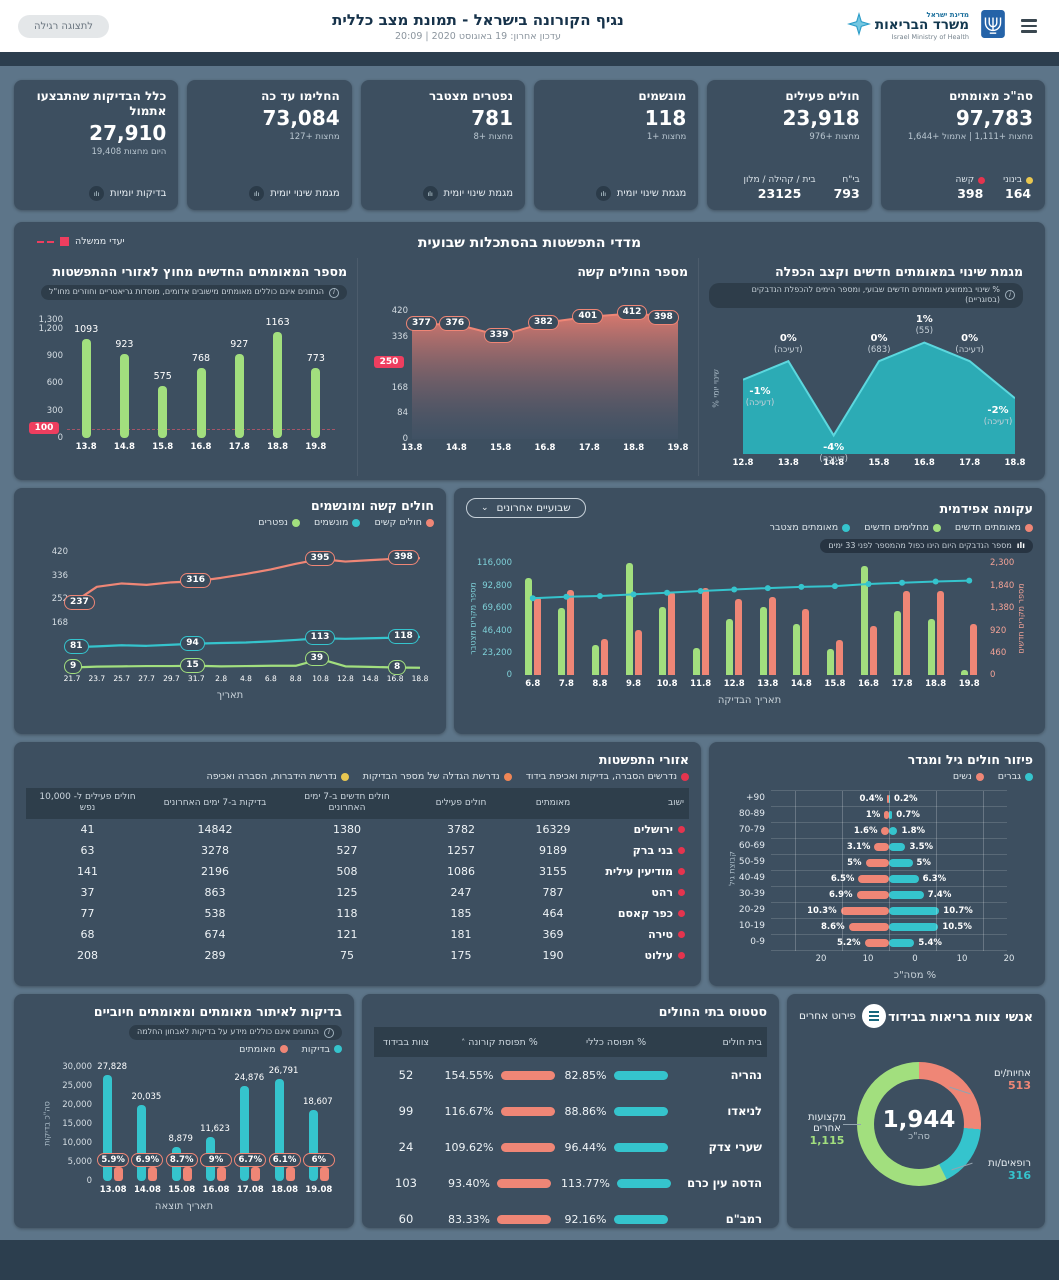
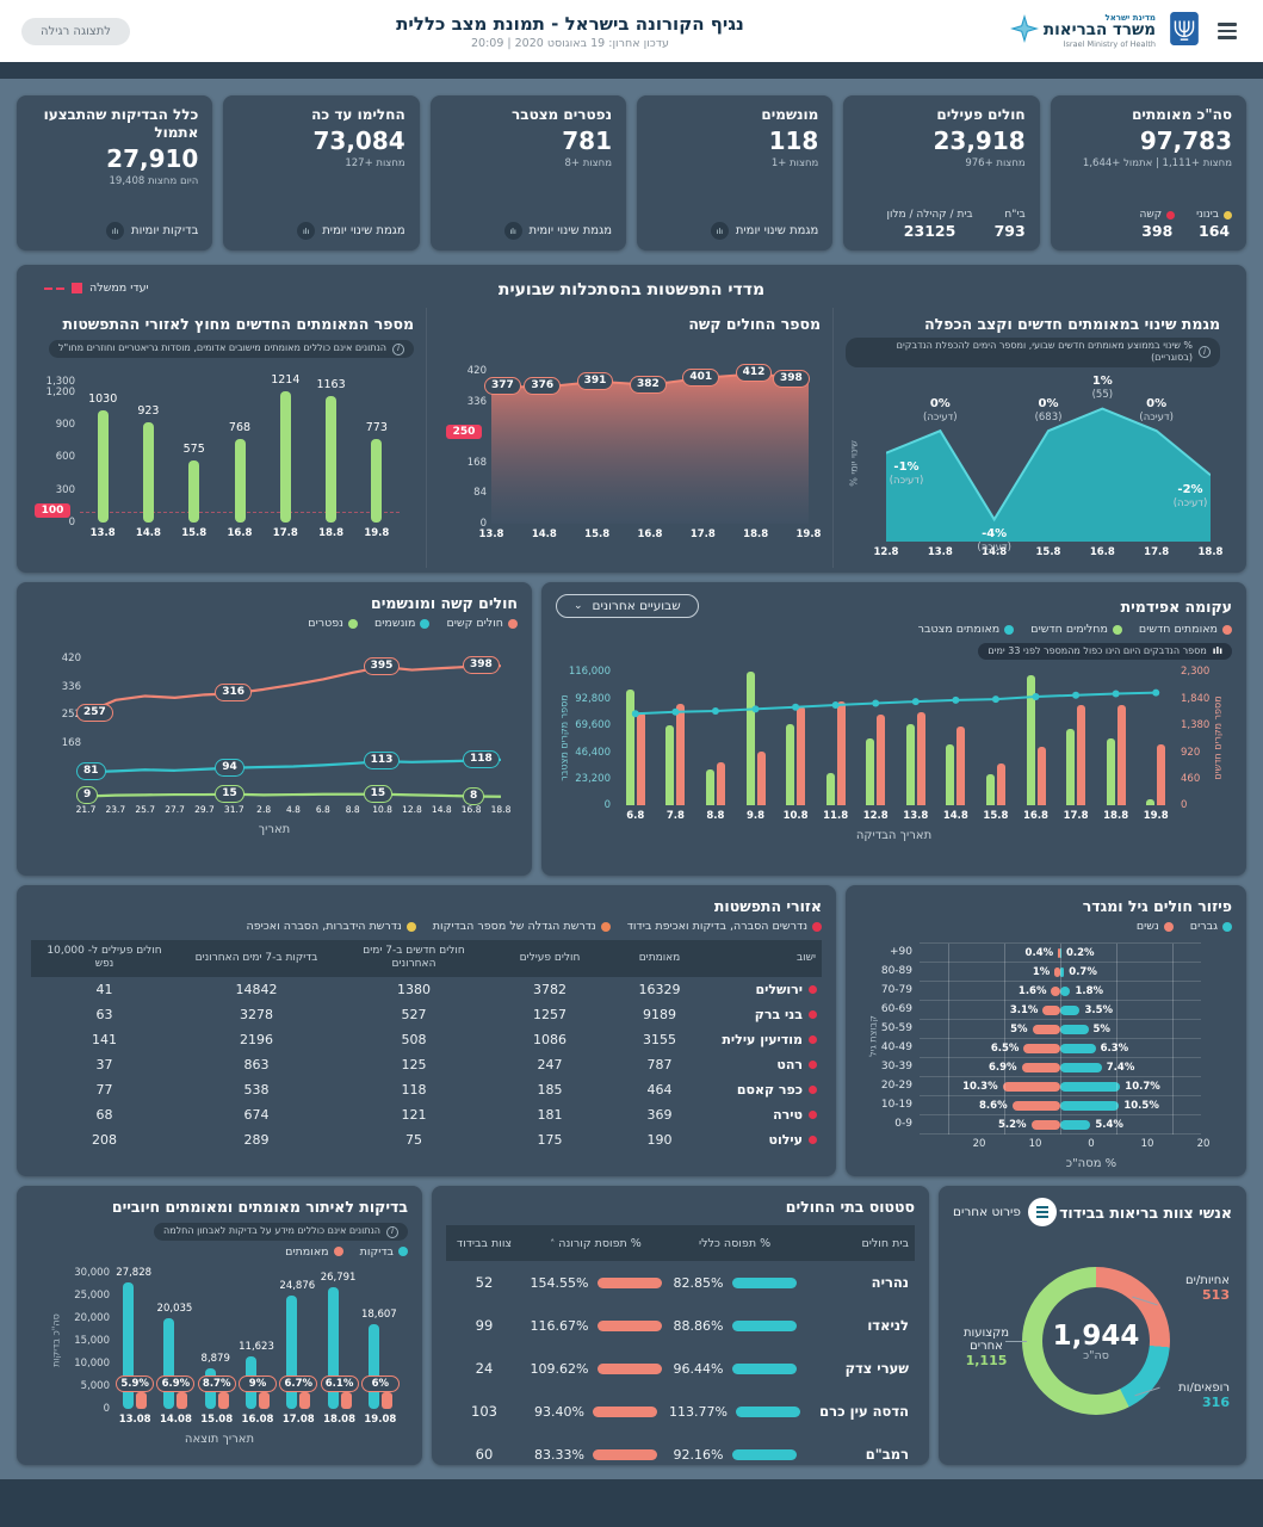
מספר המאומתים החדשים מחוץ לאזורי ההתפשטות/13.8: 1093 -> 1030
מספר המאומתים החדשים מחוץ לאזורי ההתפשטות/17.8: 927 -> 1214
מספר החולים קשה/15.8: 339 -> 391
חולים קשה ומונשמים/חולים קשים/21.7: 237 -> 257
חולים קשה ומונשמים/נפטרים/10.8: 39 -> 15
